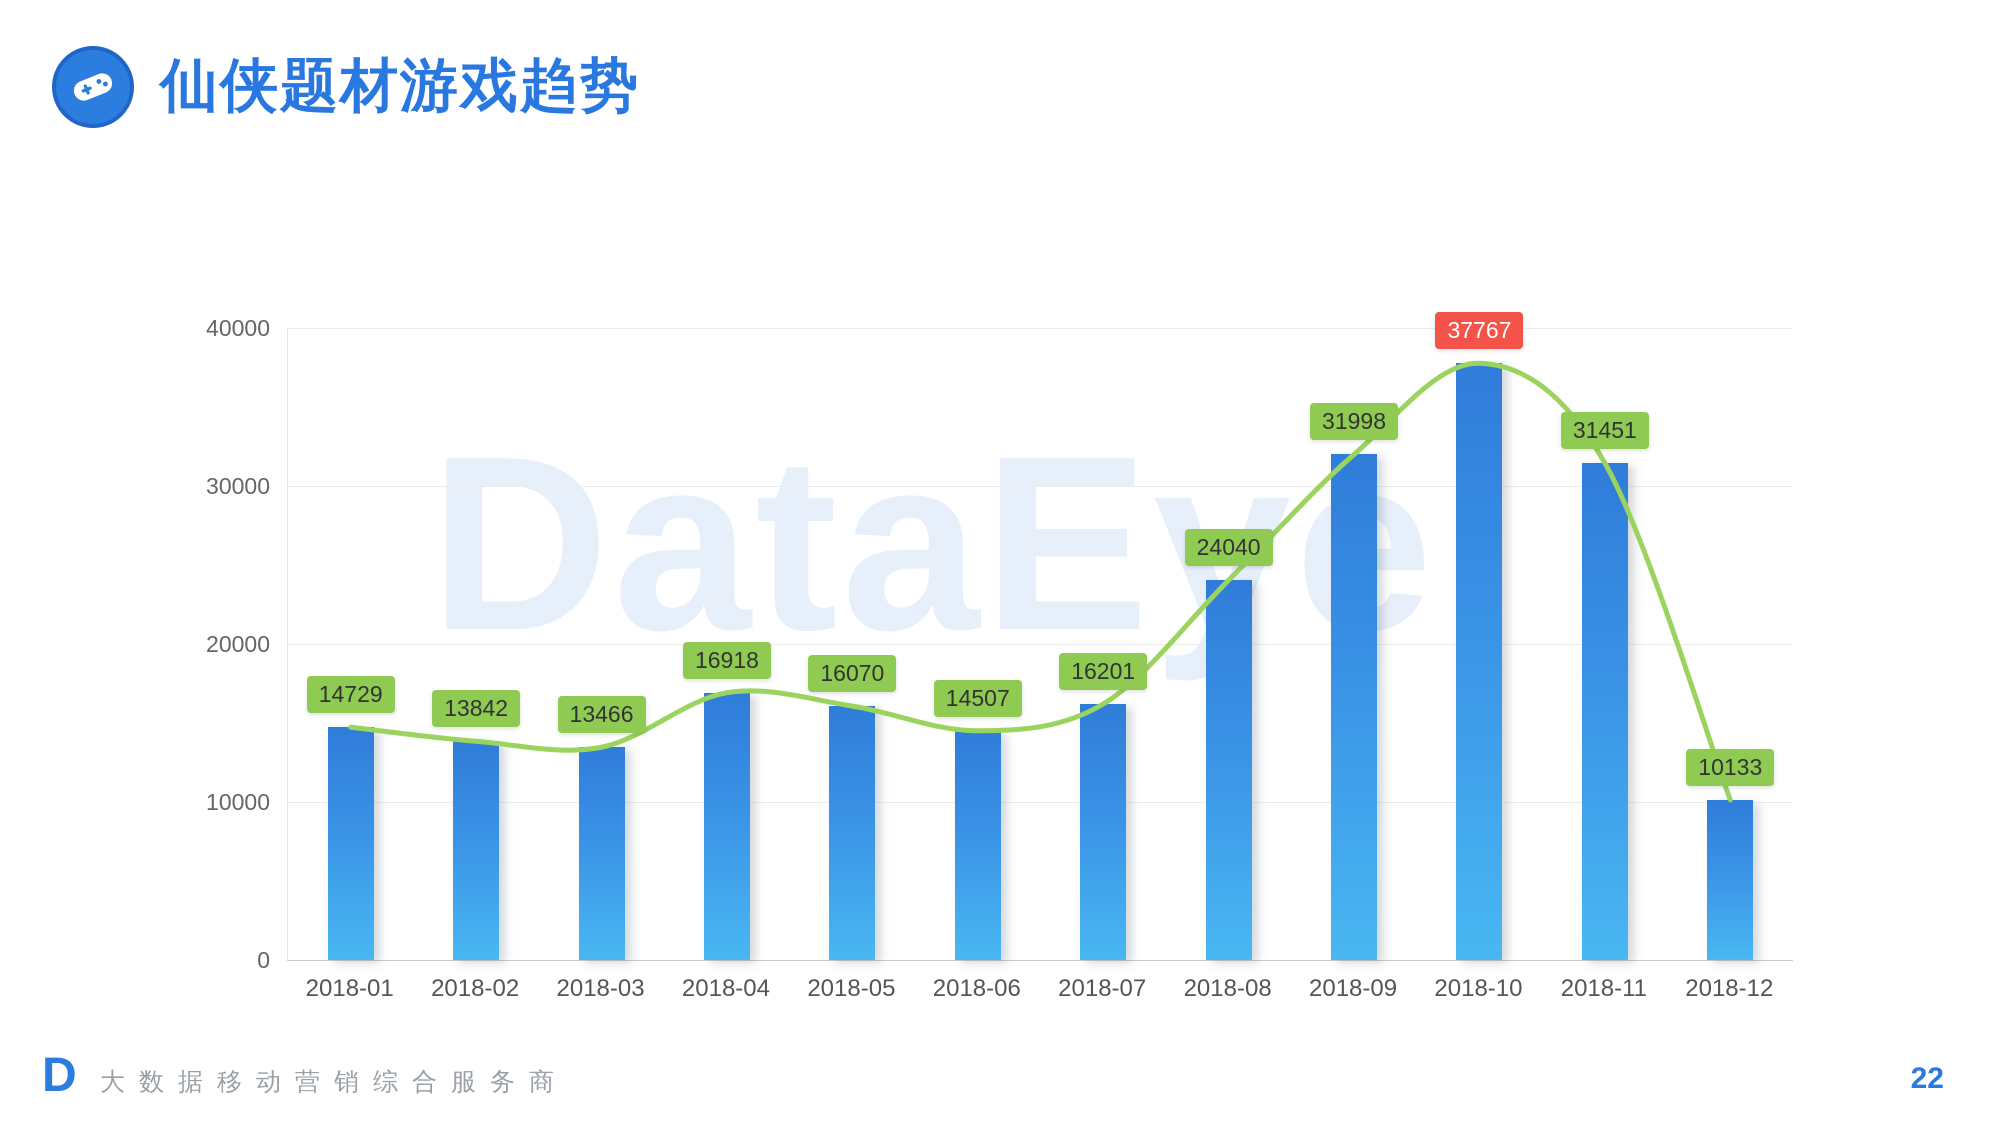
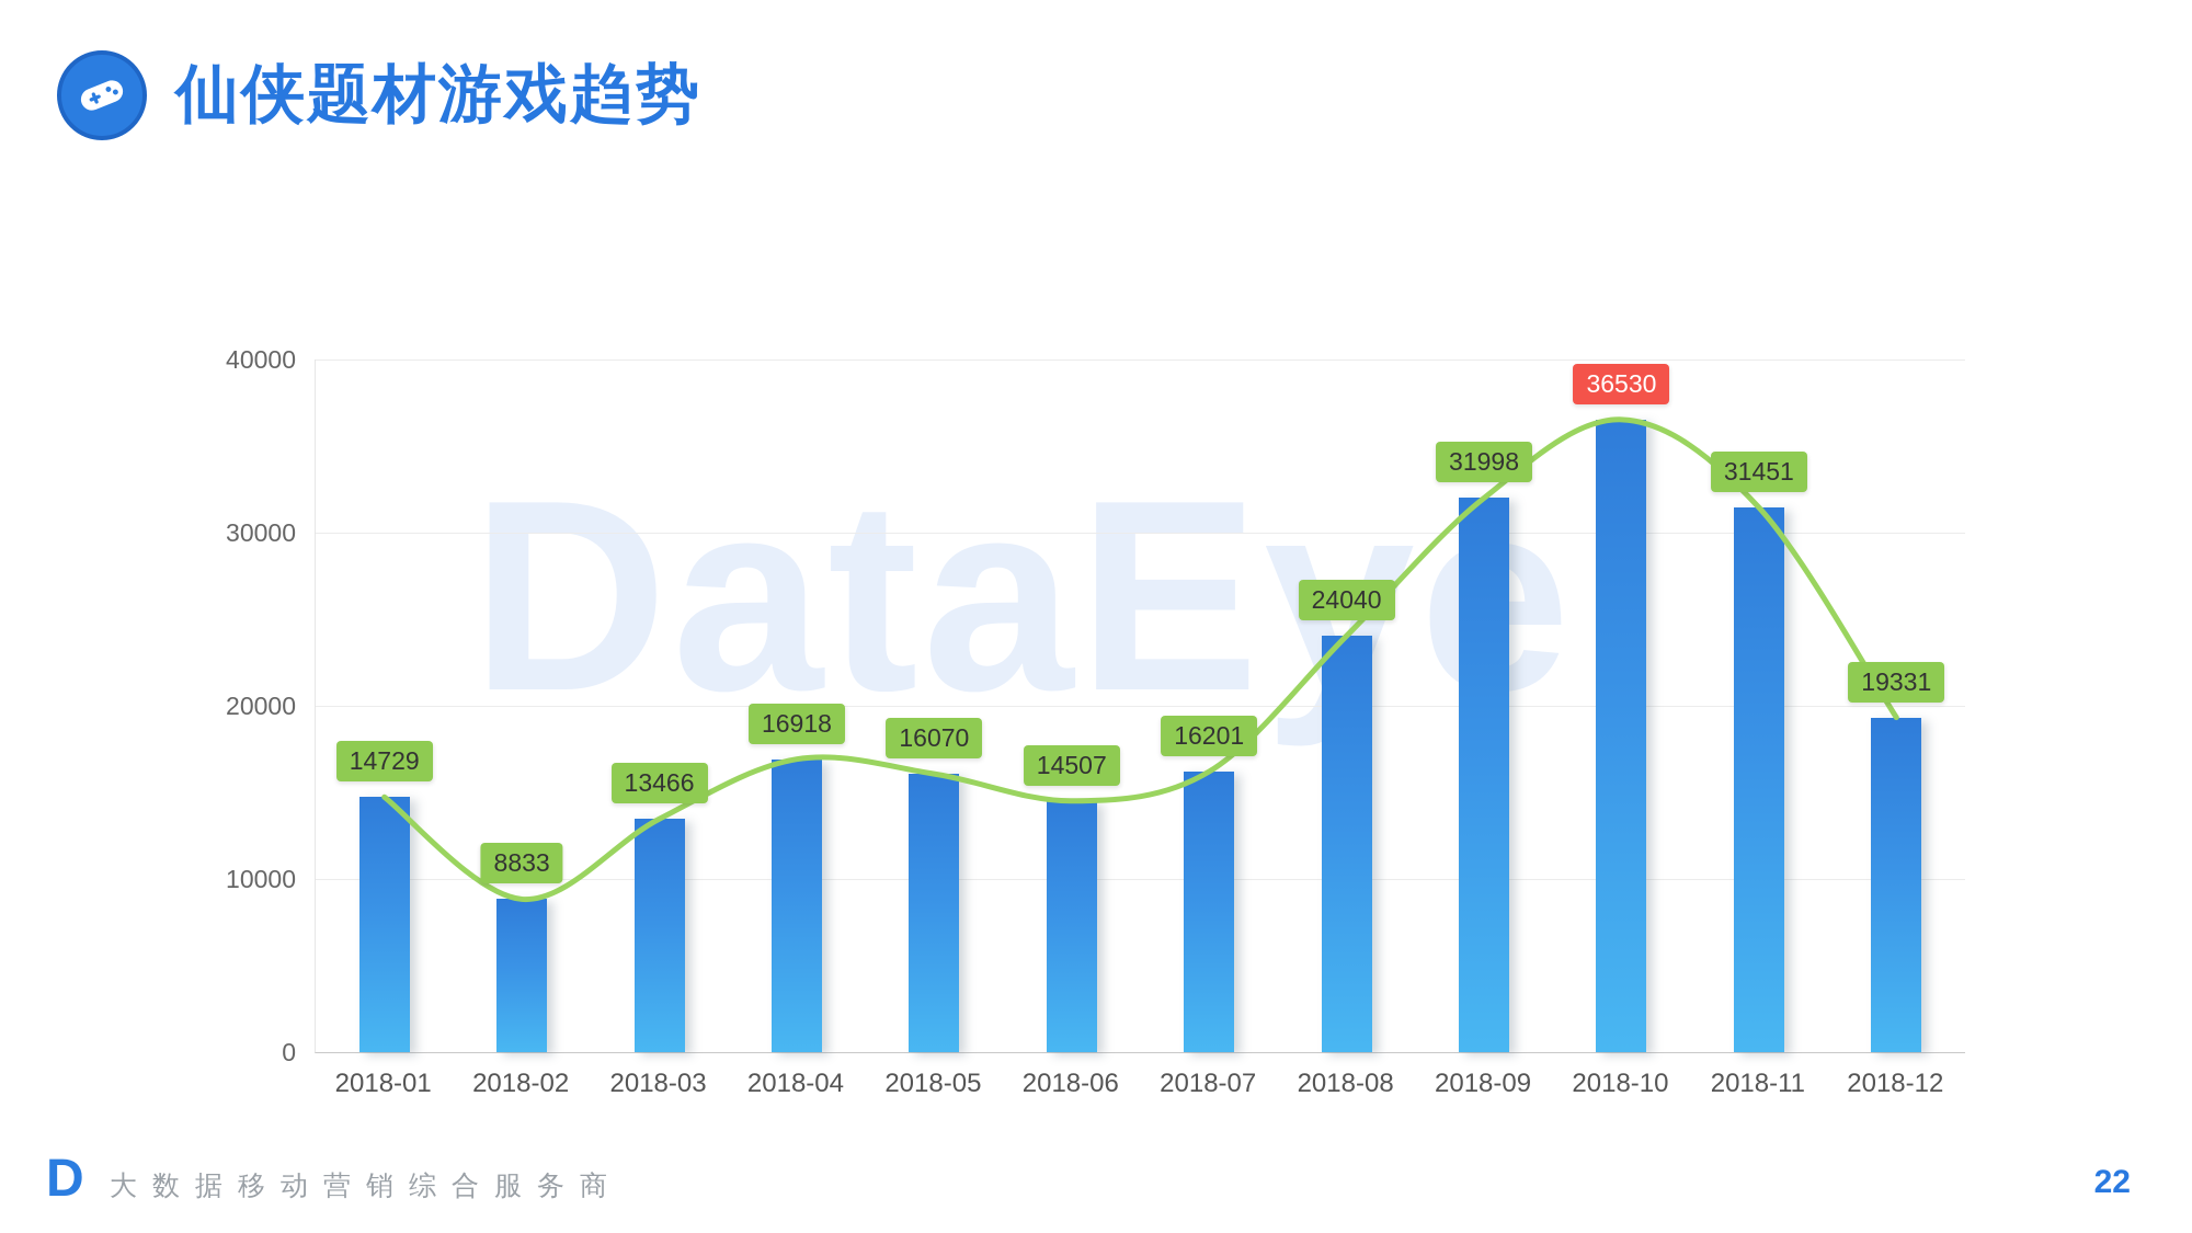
2018-02: 13842 -> 8833
2018-10: 37767 -> 36530
2018-12: 10133 -> 19331
